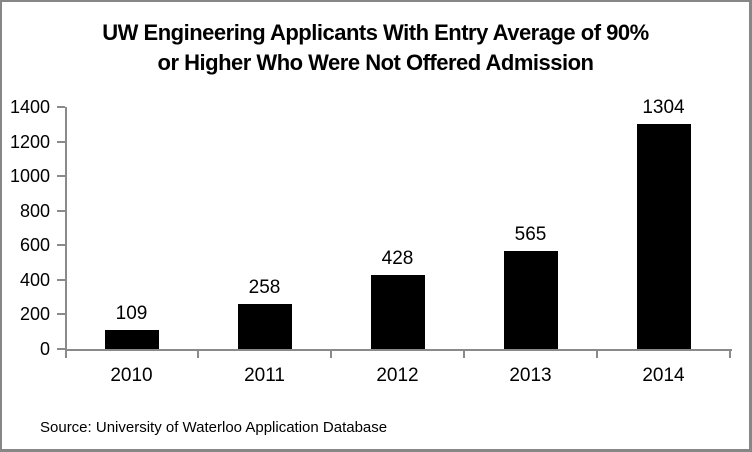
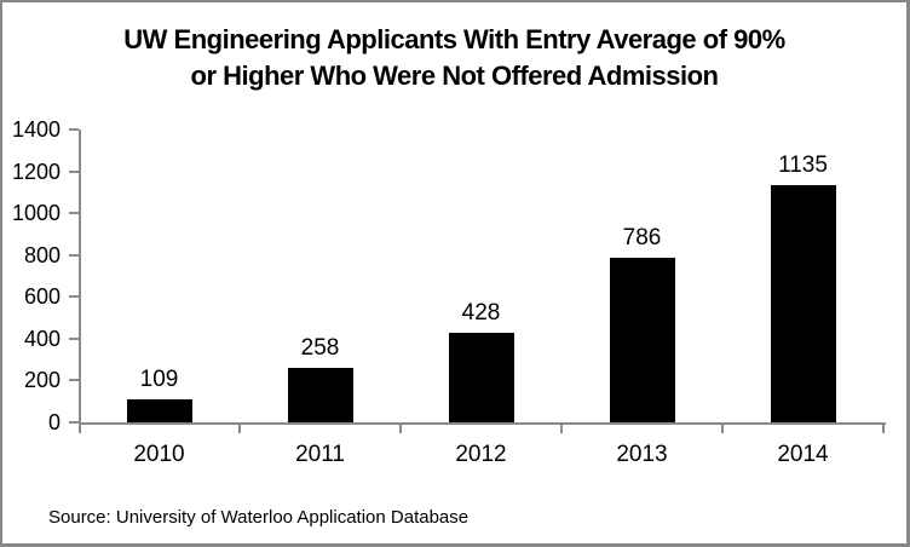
2013: 565 -> 786
2014: 1304 -> 1135
